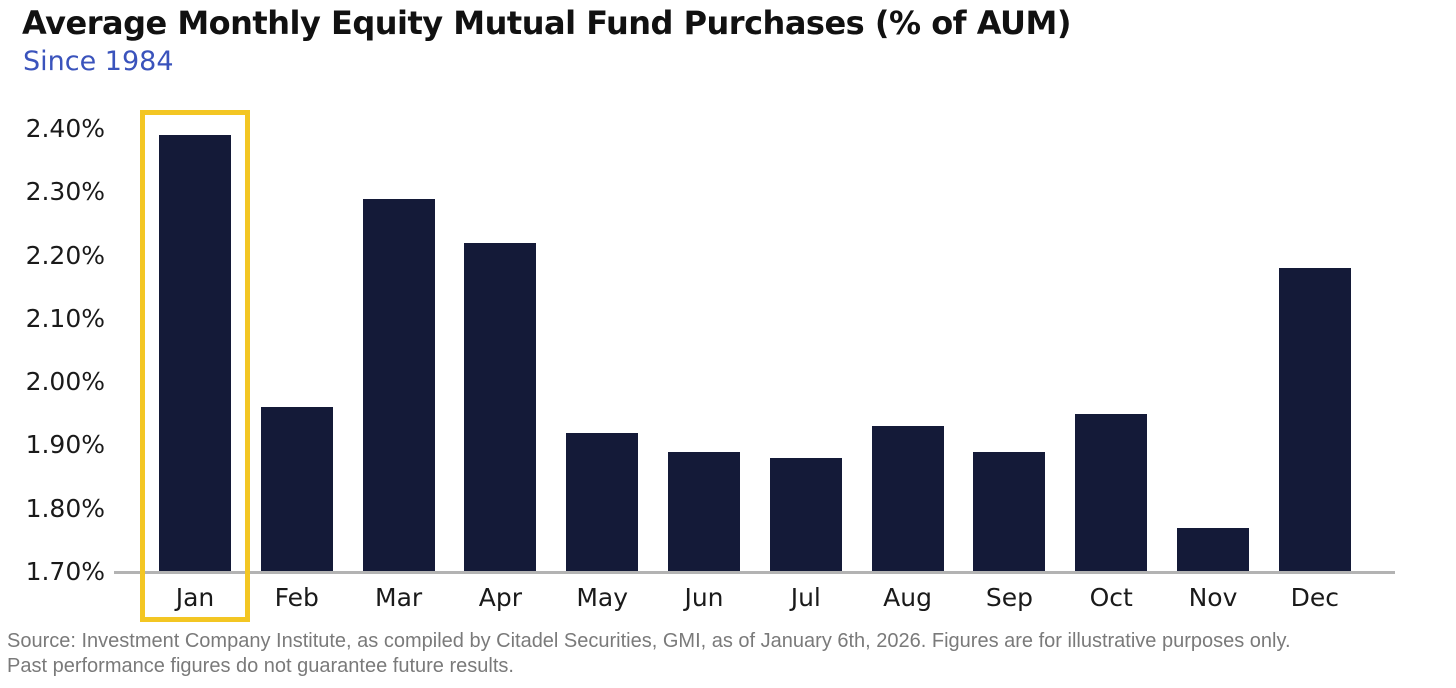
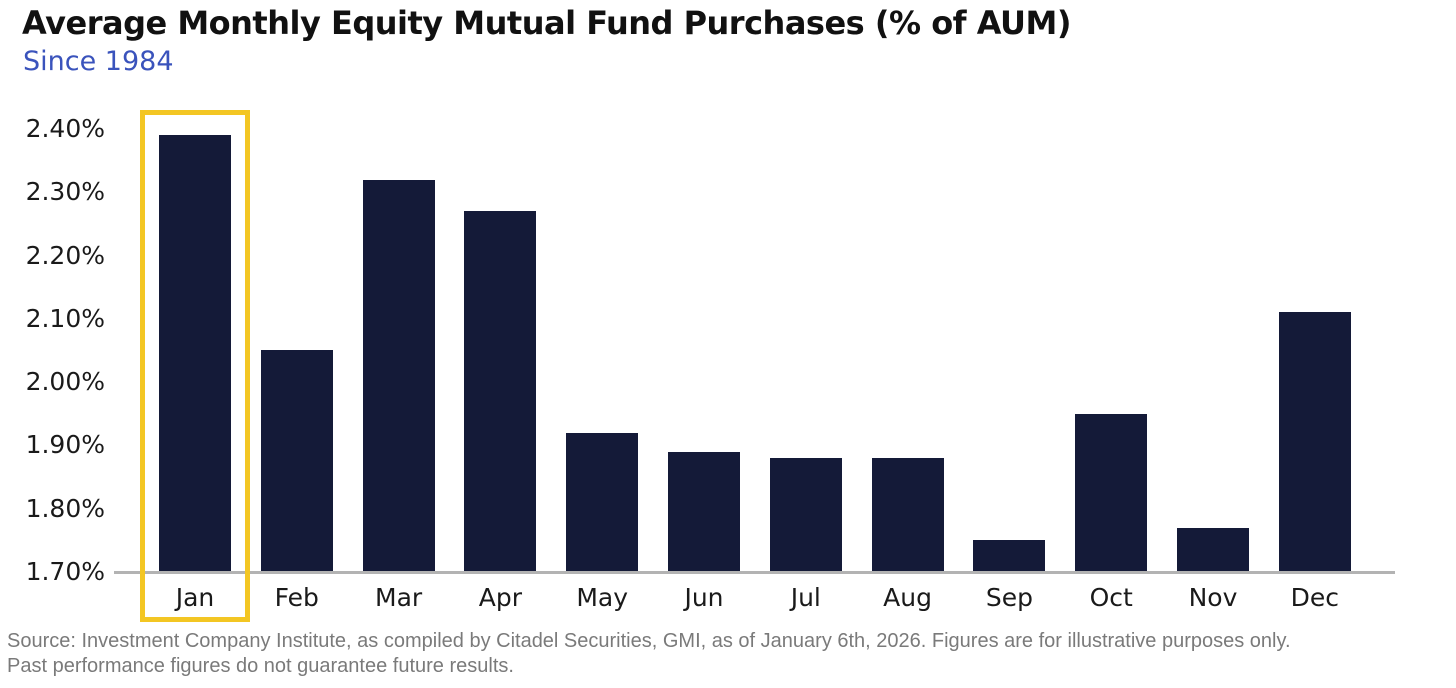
Feb: 1.96% -> 2.05%
Mar: 2.29% -> 2.32%
Apr: 2.22% -> 2.27%
Aug: 1.93% -> 1.88%
Sep: 1.89% -> 1.75%
Dec: 2.18% -> 2.11%
